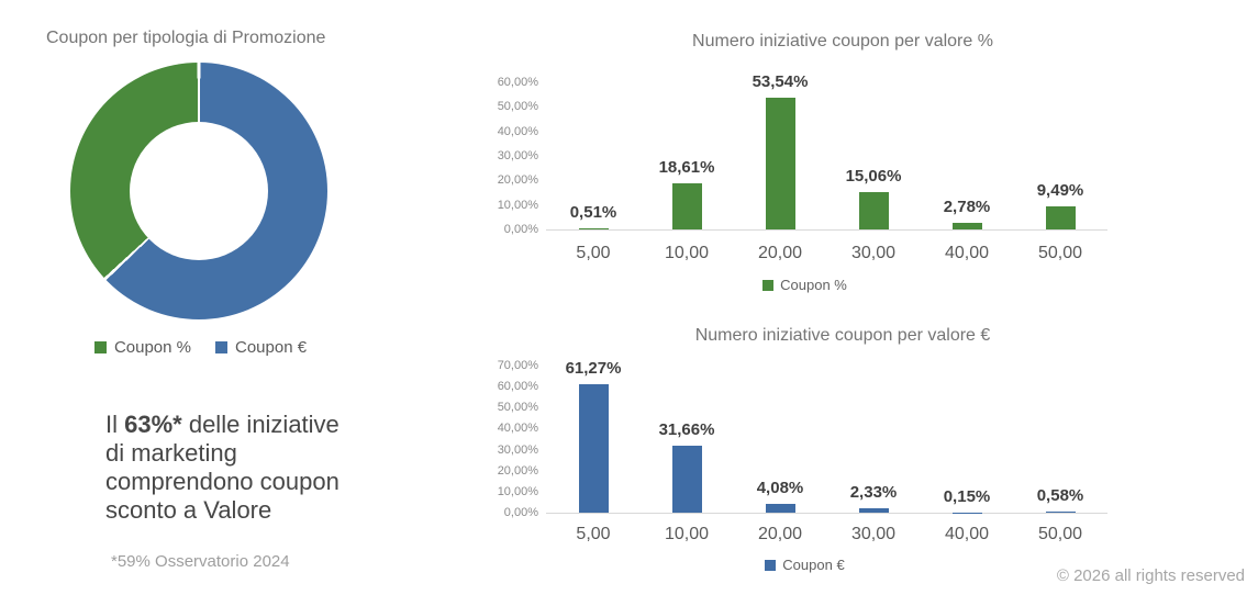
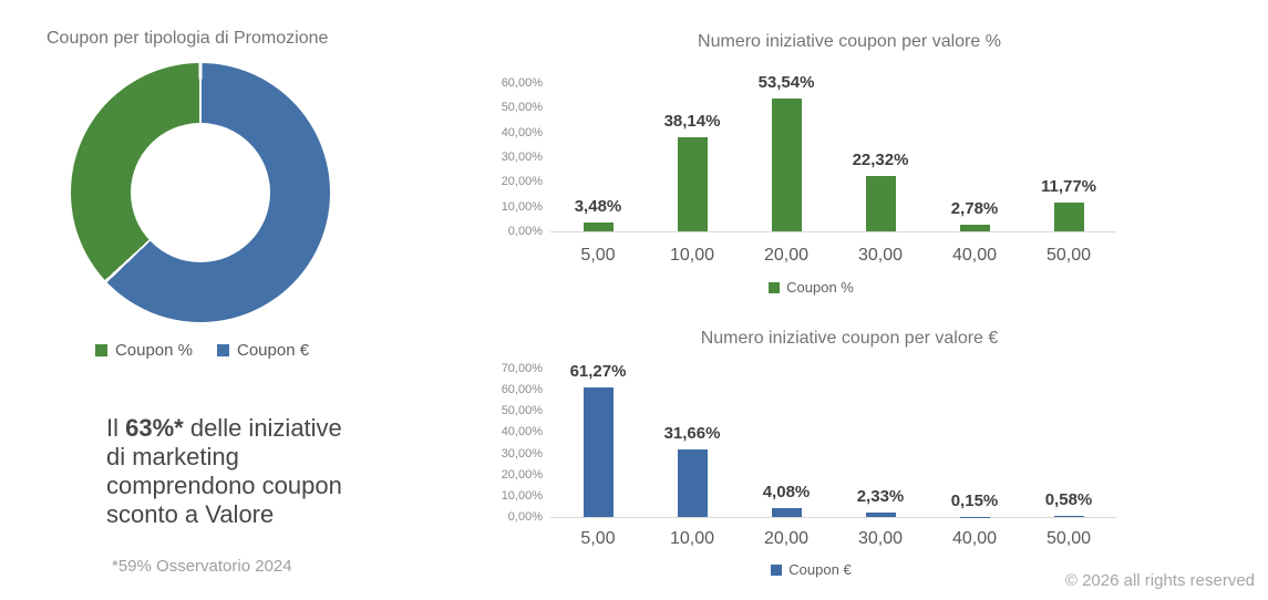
Numero iniziative coupon per valore %/5,00: 0,51% -> 3,48%
Numero iniziative coupon per valore %/10,00: 18,61% -> 38,14%
Numero iniziative coupon per valore %/30,00: 15,06% -> 22,32%
Numero iniziative coupon per valore %/50,00: 9,49% -> 11,77%
